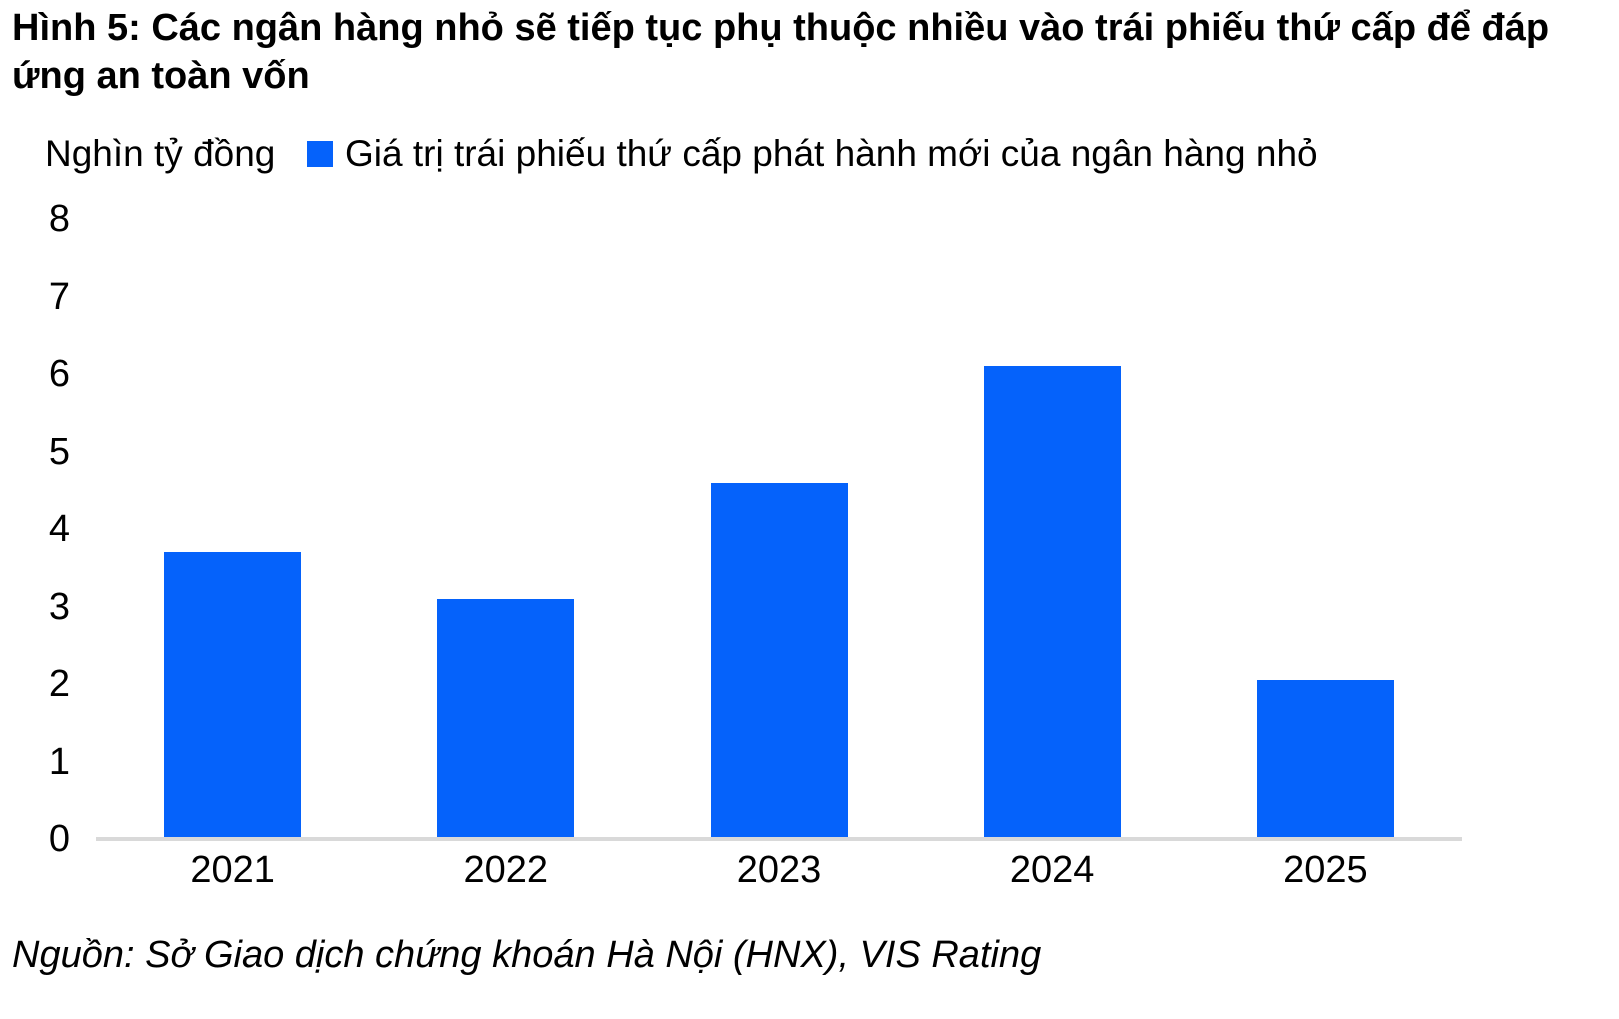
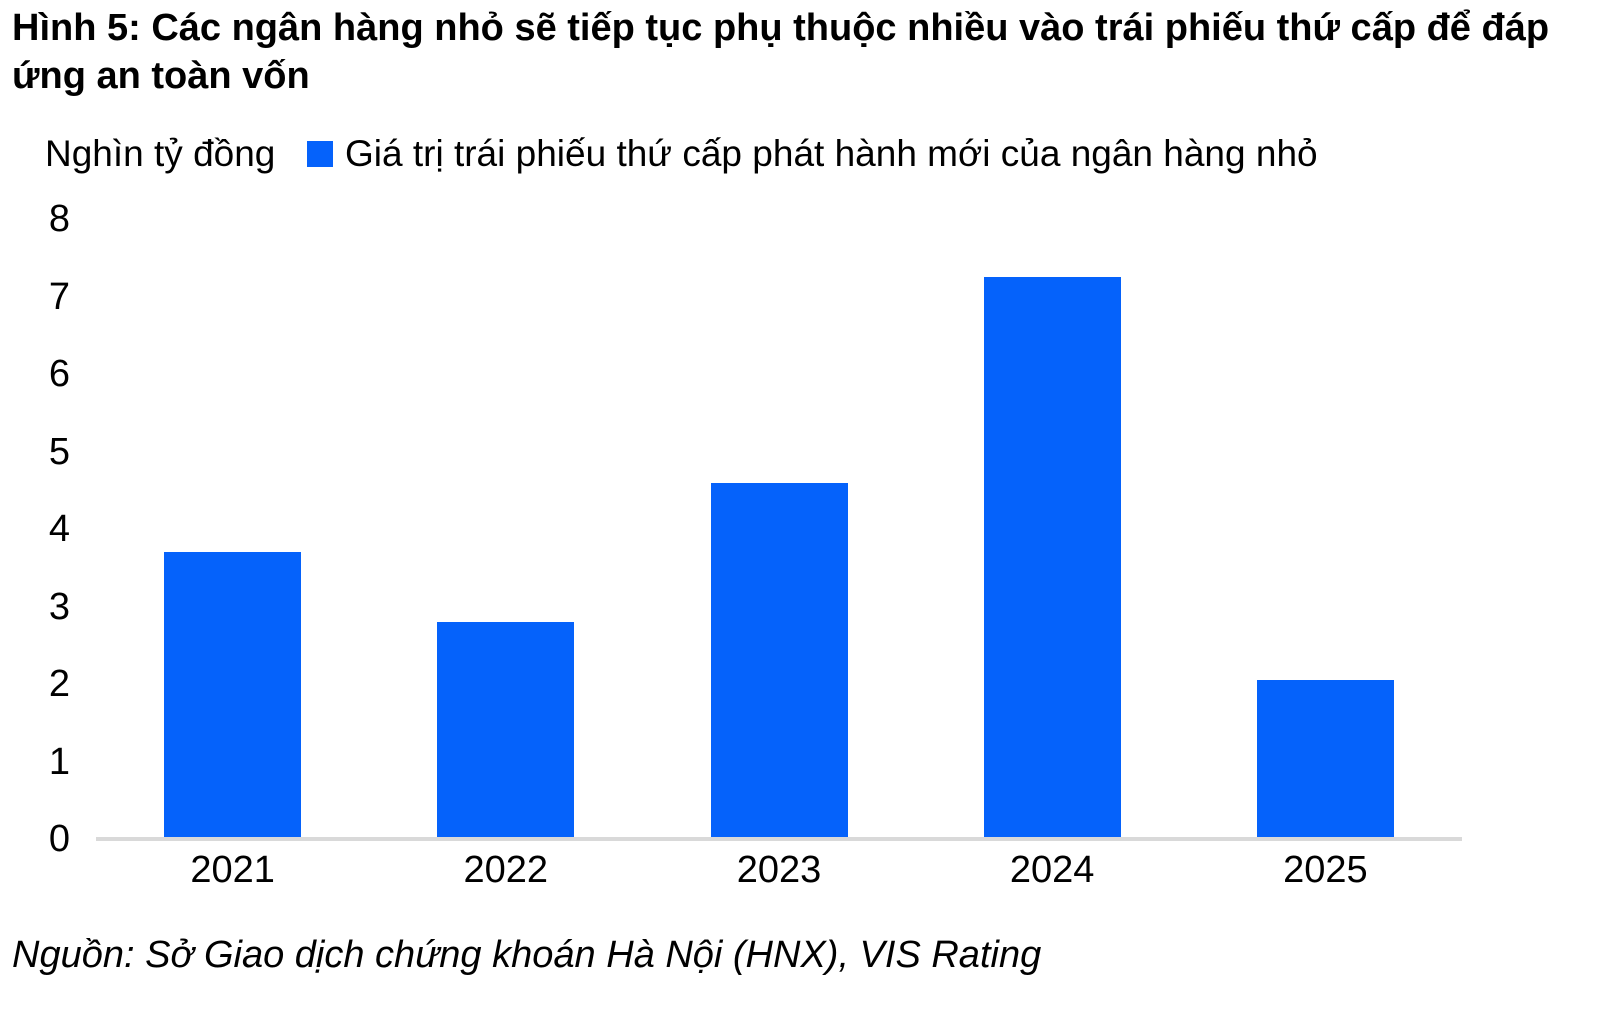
2022: 3.1 -> 2.8
2024: 6.1 -> 7.2
